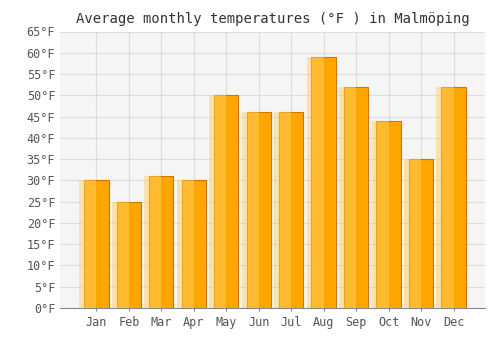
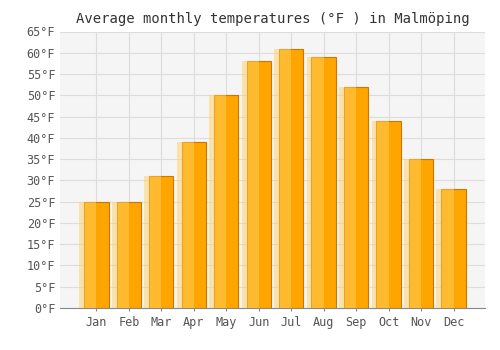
Jan: 30°F -> 25°F
Apr: 30°F -> 39°F
Jun: 46°F -> 58°F
Jul: 46°F -> 61°F
Dec: 52°F -> 28°F
